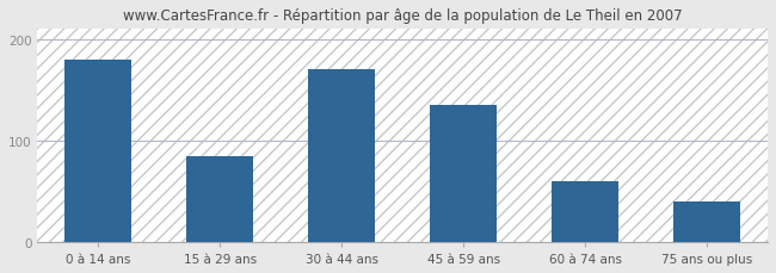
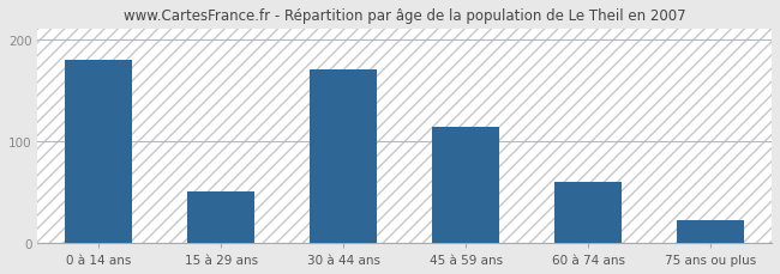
15 à 29 ans: 85 -> 50
45 à 59 ans: 135 -> 114
75 ans ou plus: 40 -> 22
